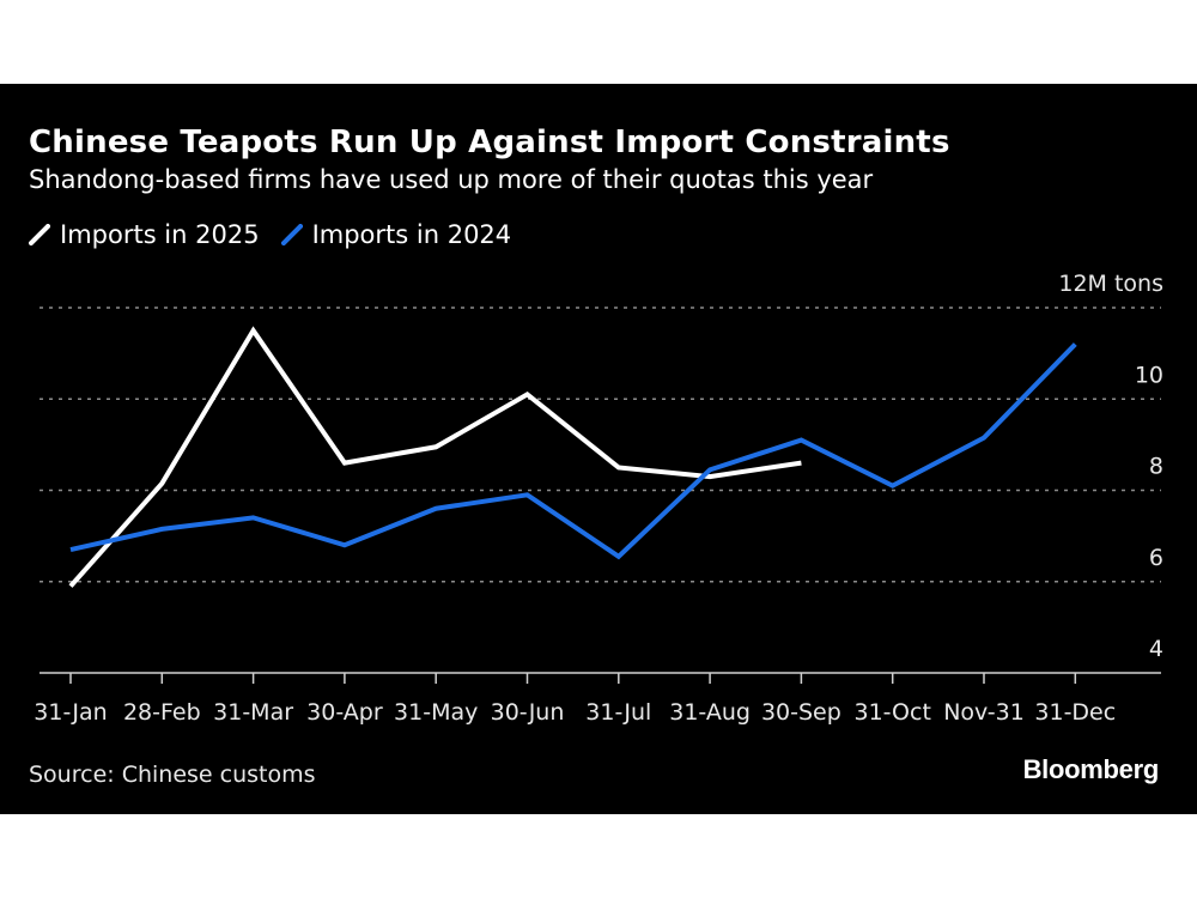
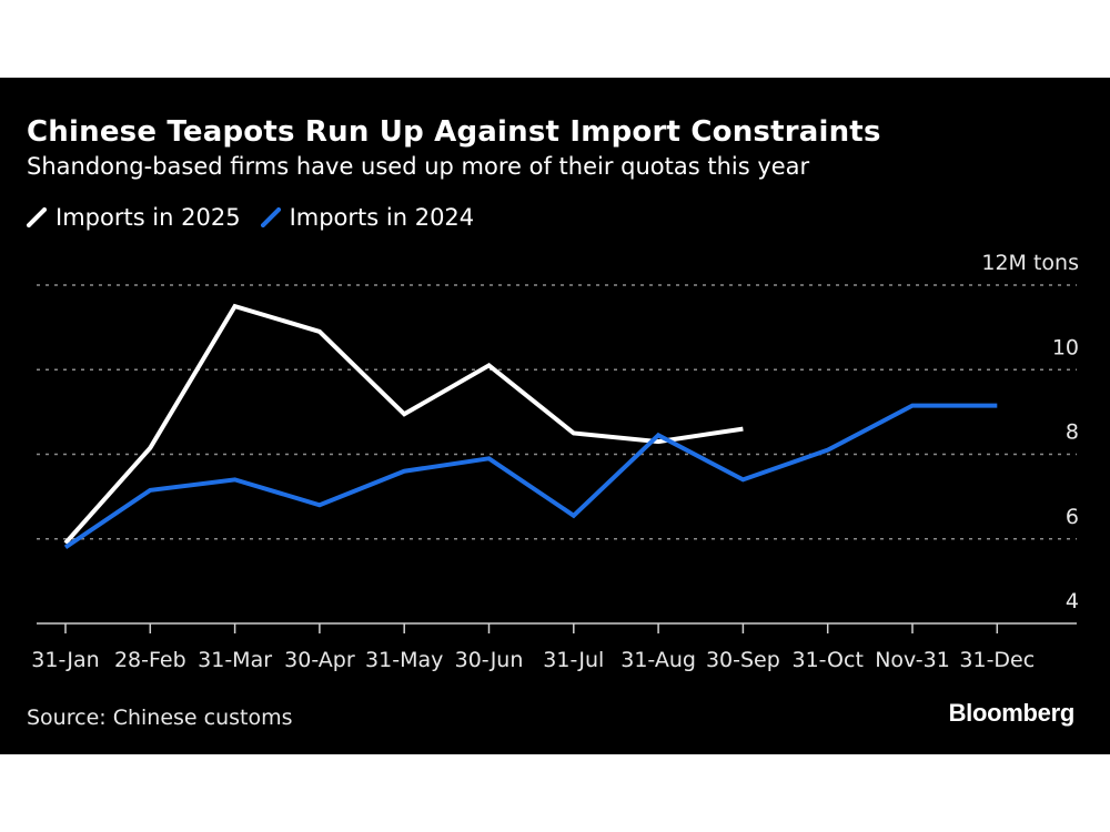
Imports in 2024/31-Jan: 6.7 -> 5.8
Imports in 2025/30-Apr: 8.6 -> 10.9
Imports in 2024/30-Sep: 9.1 -> 7.4
Imports in 2024/31-Dec: 11.2 -> 9.2
